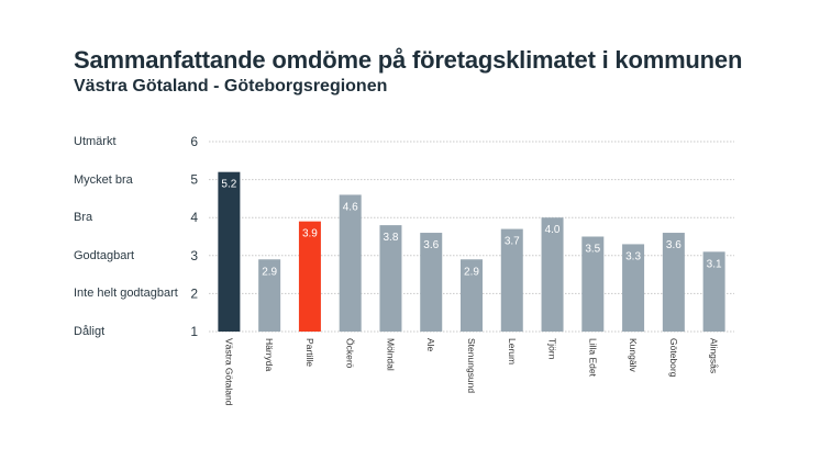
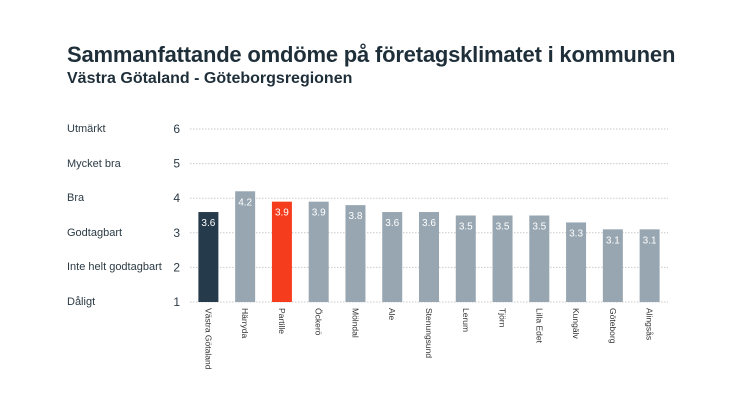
Västra Götaland: 5.2 -> 3.6
Härryda: 2.9 -> 4.2
Öckerö: 4.6 -> 3.9
Stenungsund: 2.9 -> 3.6
Lerum: 3.7 -> 3.5
Tjörn: 4.0 -> 3.5
Göteborg: 3.6 -> 3.1
